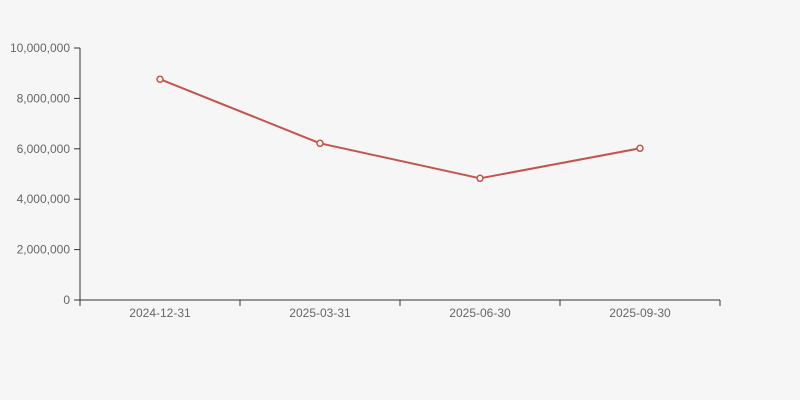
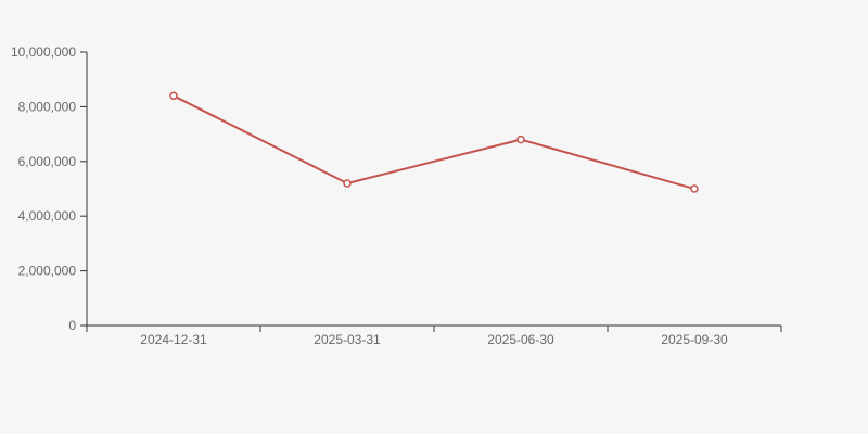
2024-12-31: 8800000 -> 8400000
2025-03-31: 6200000 -> 5200000
2025-06-30: 4800000 -> 6800000
2025-09-30: 6000000 -> 5000000
